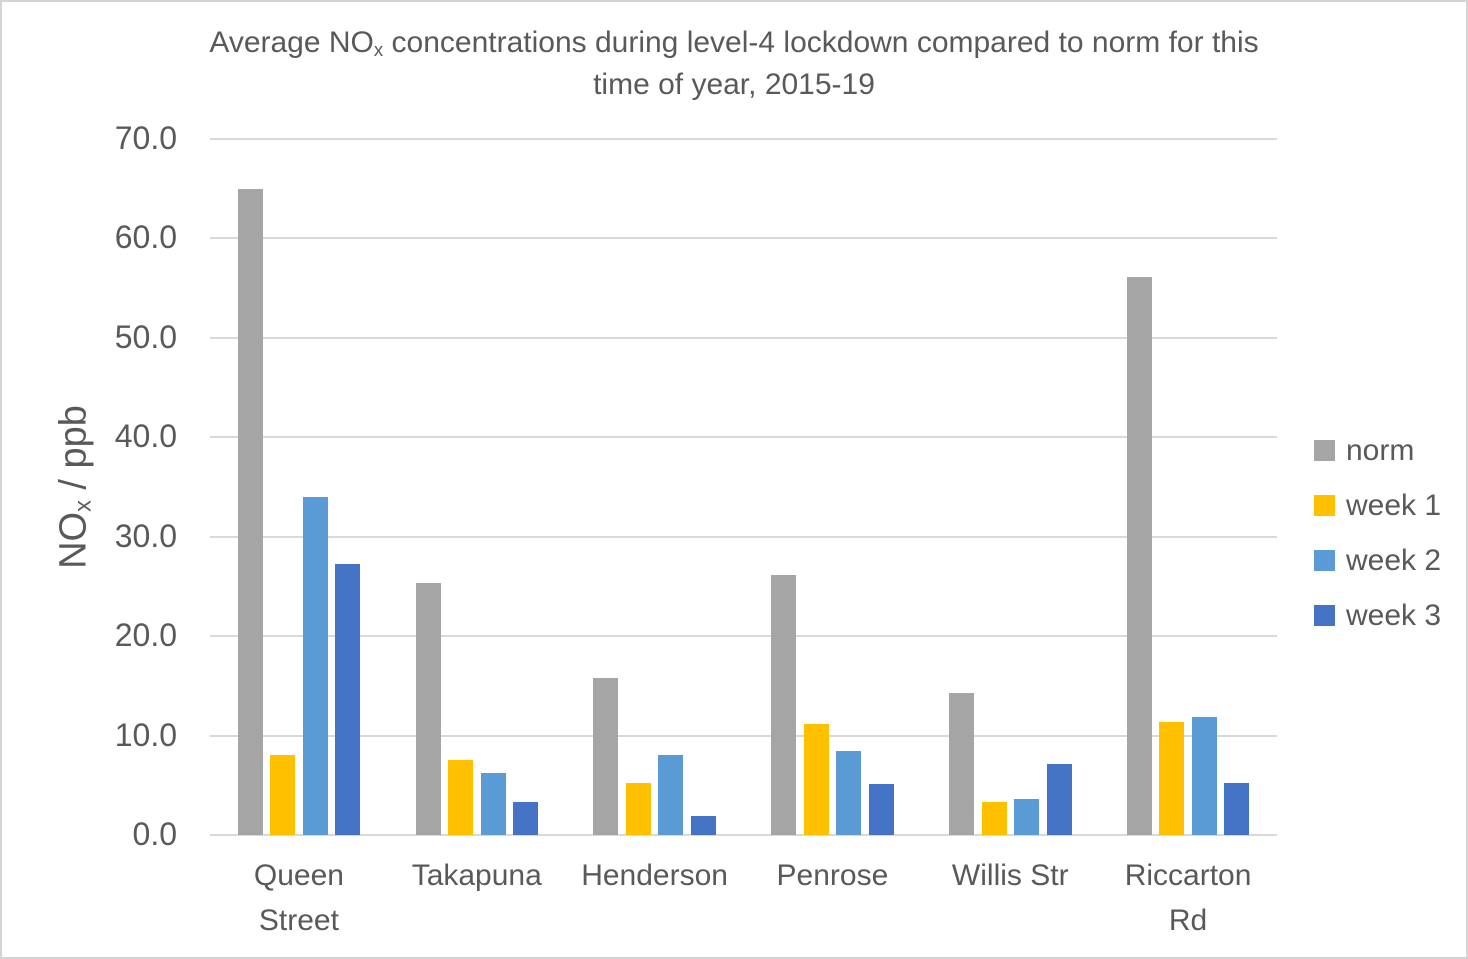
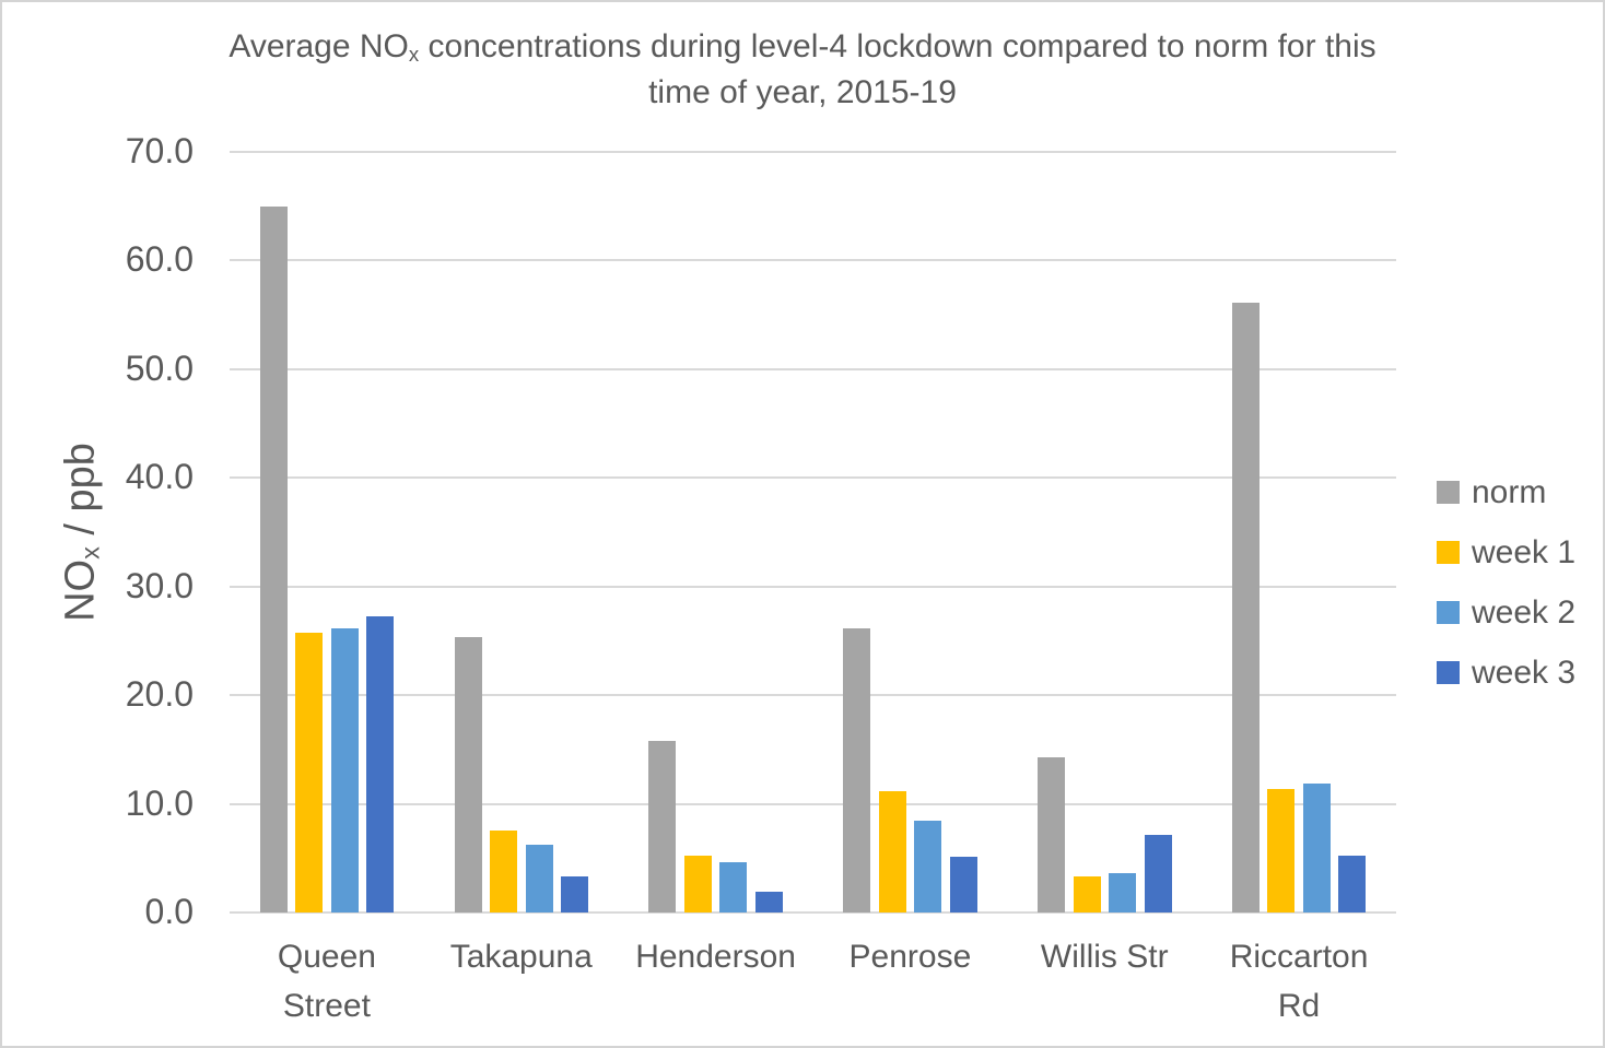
week 1/Queen Street: 8 -> 26
week 2/Queen Street: 34 -> 26
week 2/Henderson: 8 -> 5
